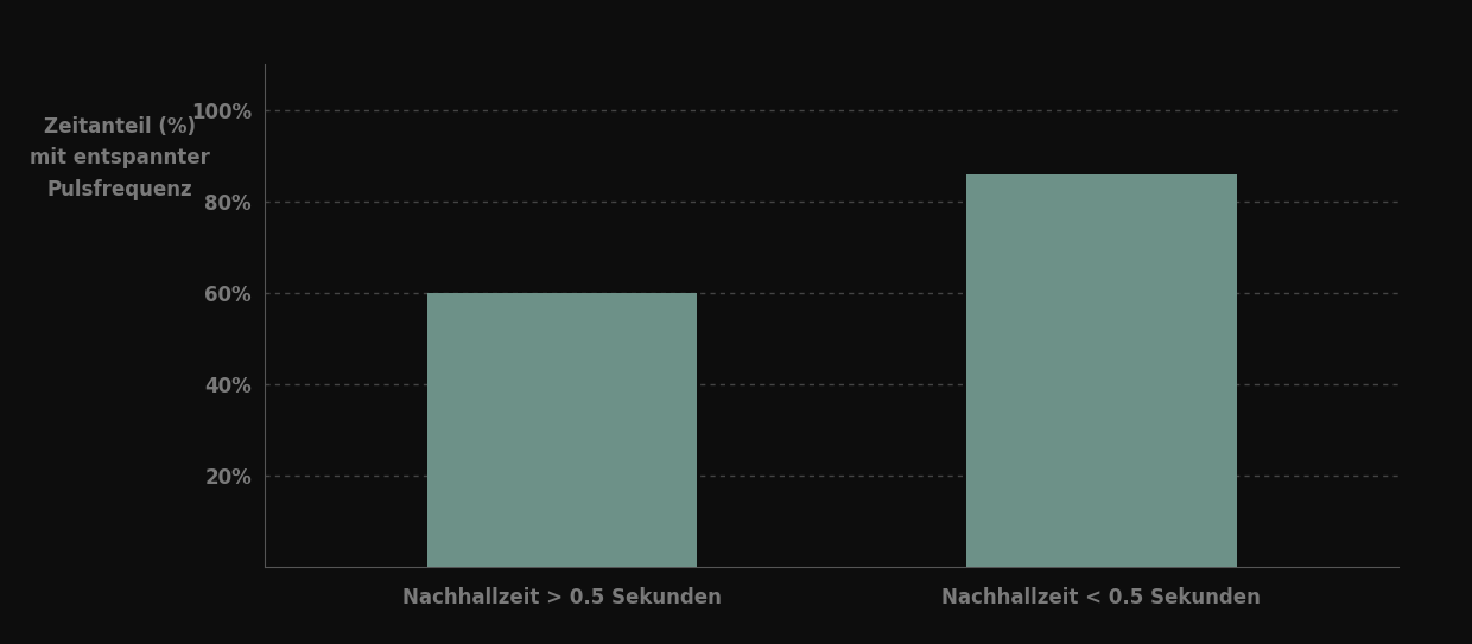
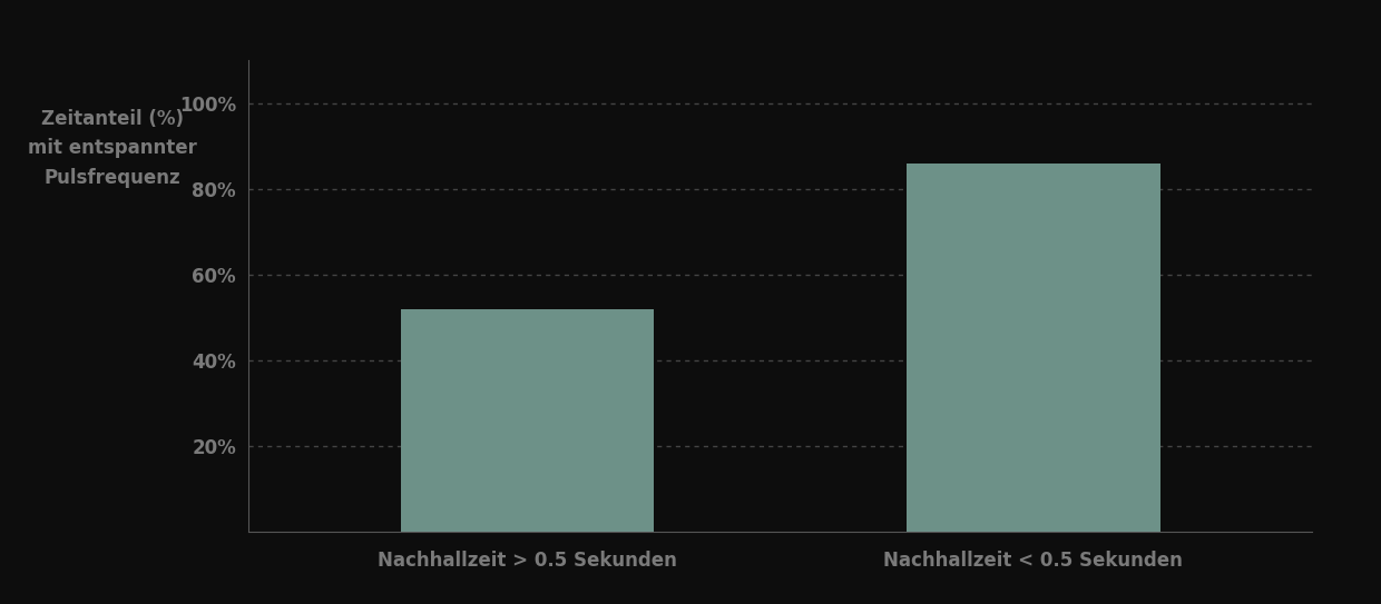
Nachhallzeit > 0.5 Sekunden: 60% -> 52%
